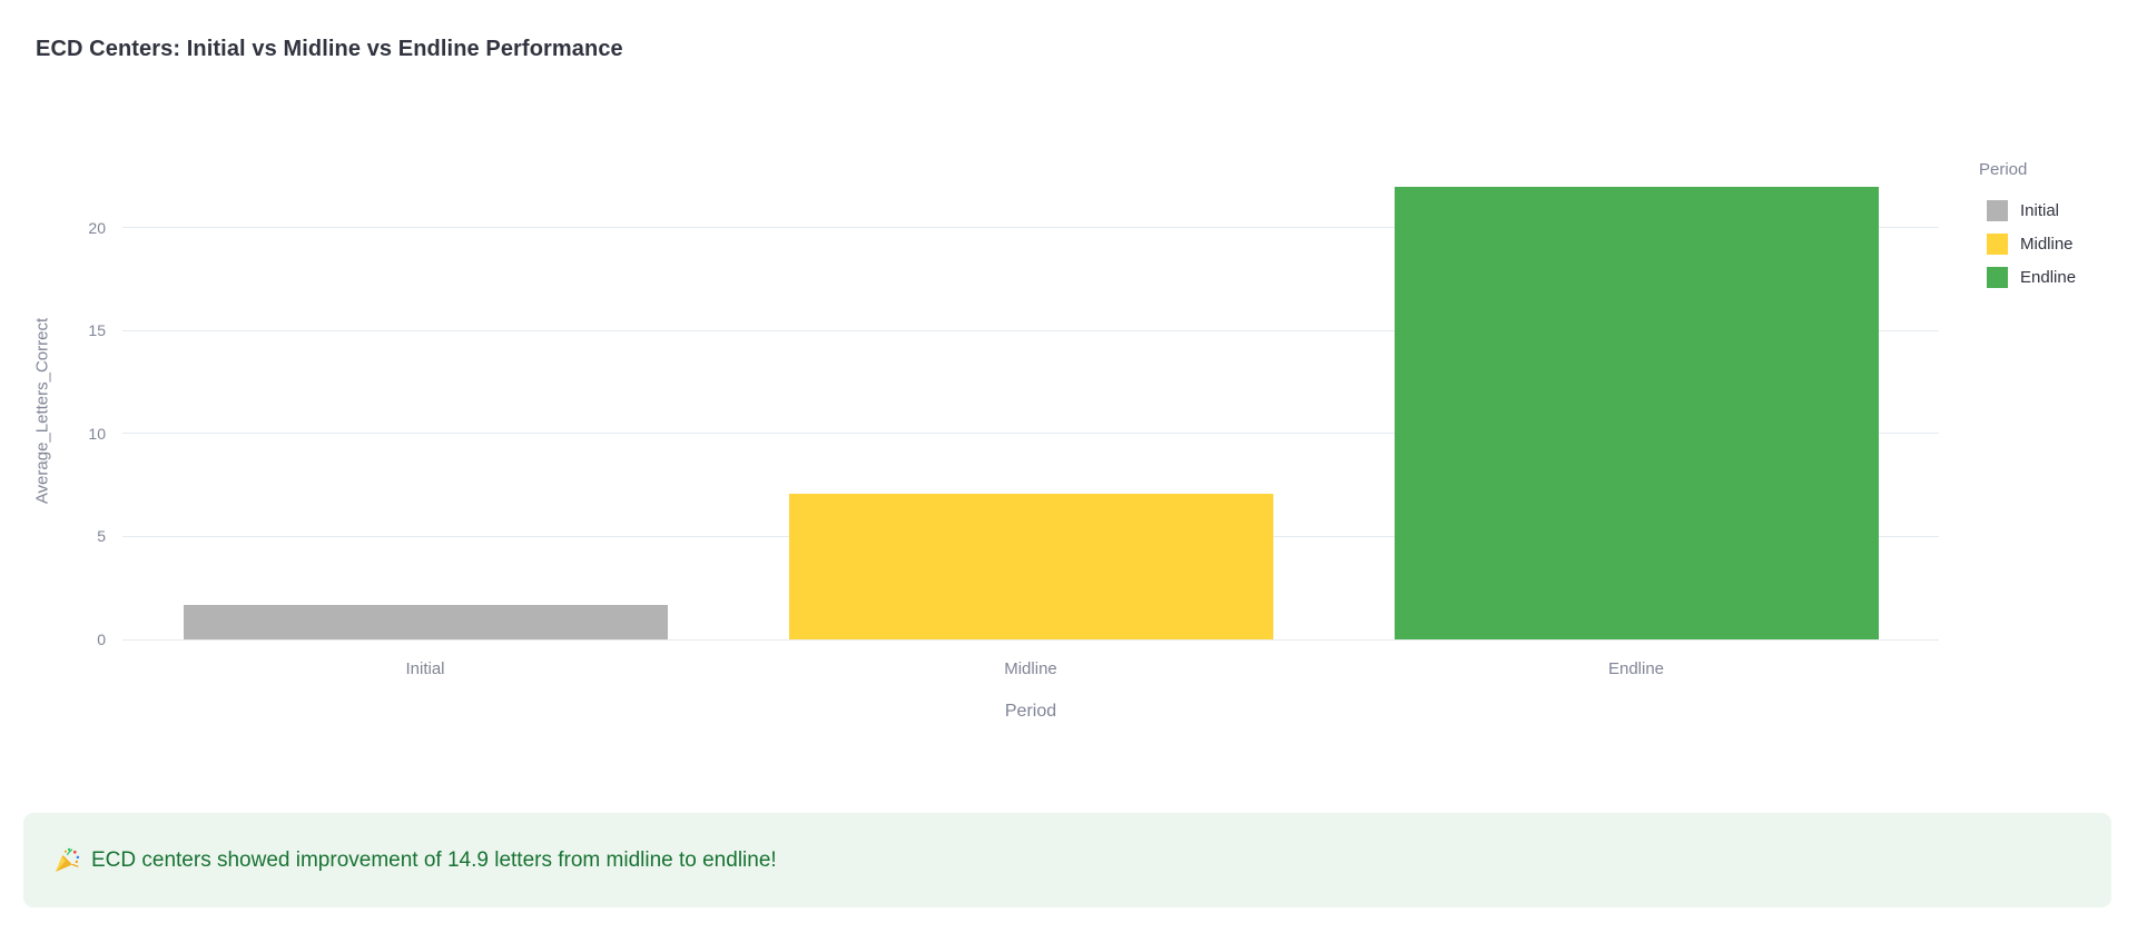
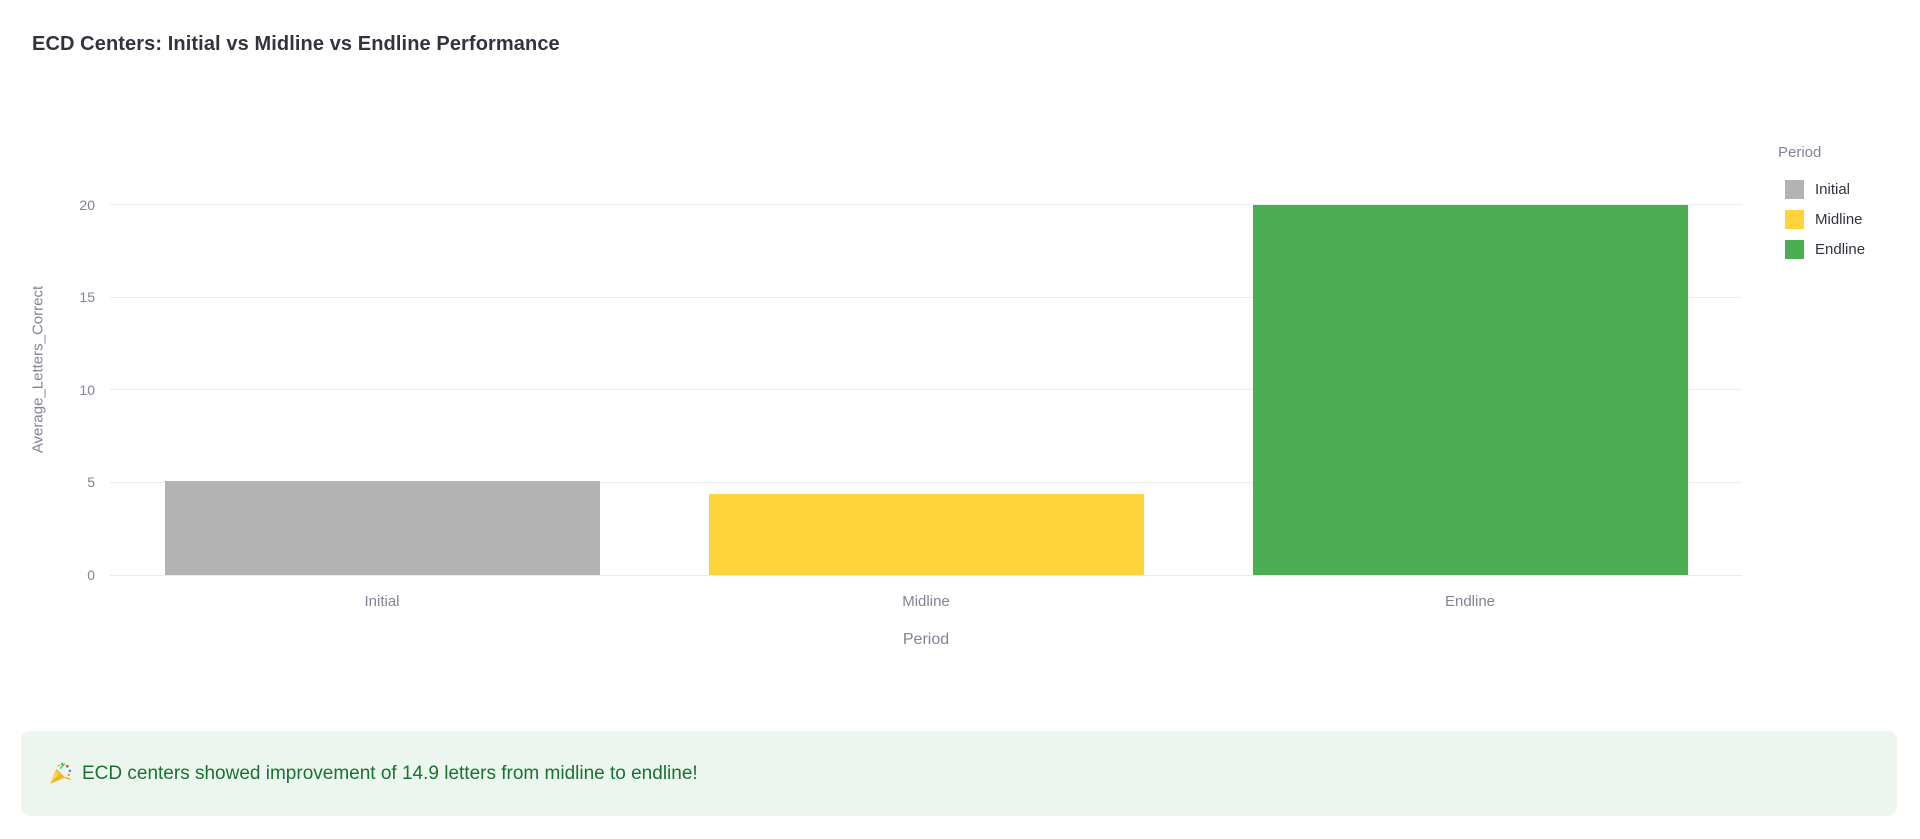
Initial: 1.7 -> 5.1
Midline: 7.1 -> 4.4
Endline: 22.0 -> 20.0
